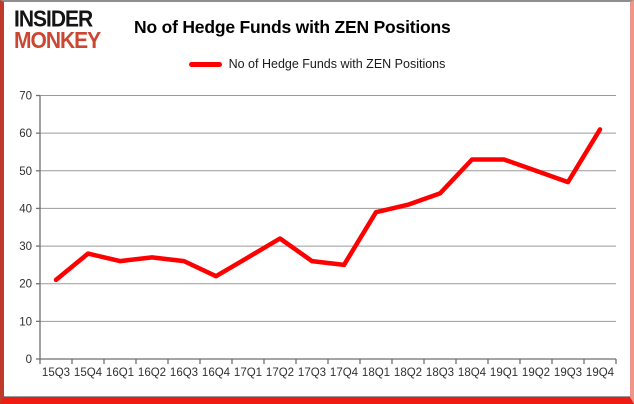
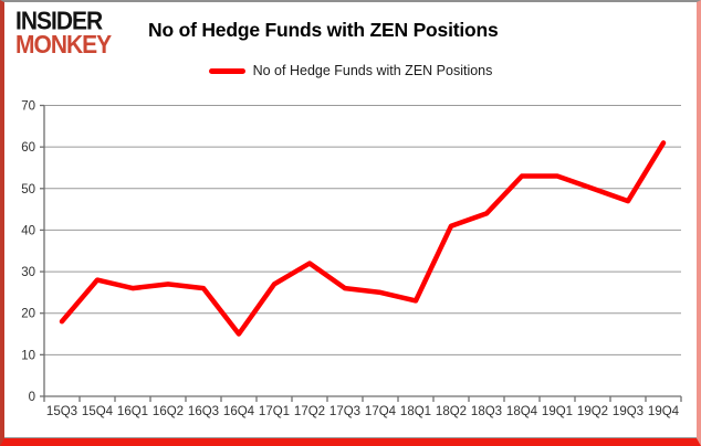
15Q3: 21 -> 18
16Q4: 22 -> 15
18Q1: 39 -> 23
